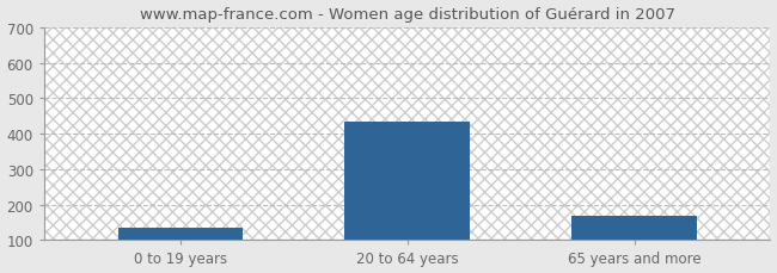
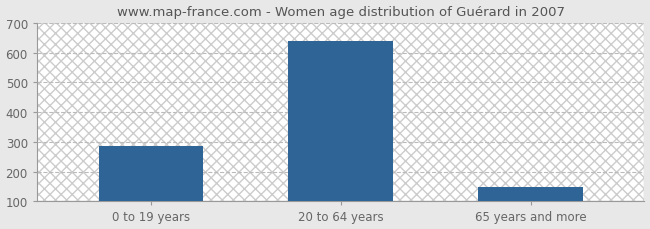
0 to 19 years: 135 -> 285
20 to 64 years: 435 -> 638
65 years and more: 170 -> 148
